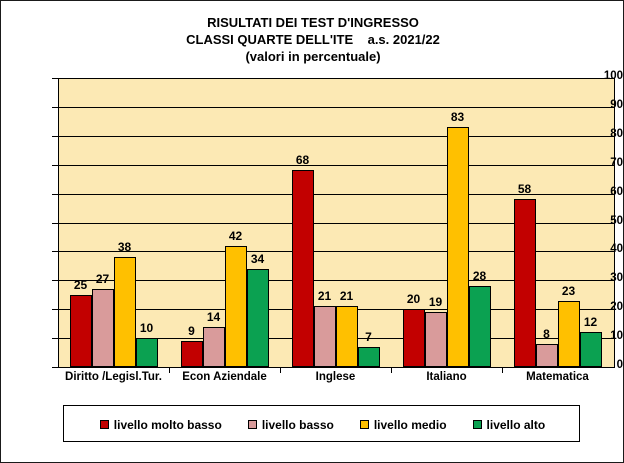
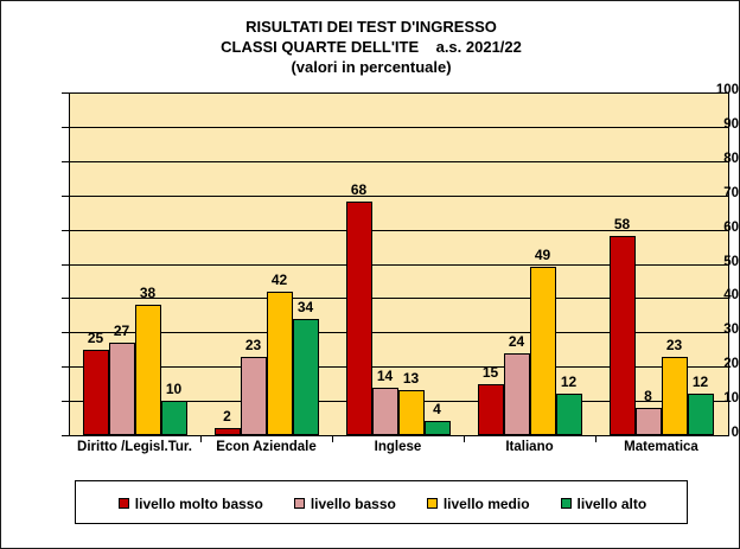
livello molto basso/Econ Aziendale: 9 -> 2
livello basso/Econ Aziendale: 14 -> 23
livello basso/Inglese: 21 -> 14
livello medio/Inglese: 21 -> 13
livello alto/Inglese: 7 -> 4
livello molto basso/Italiano: 20 -> 15
livello basso/Italiano: 19 -> 24
livello medio/Italiano: 83 -> 49
livello alto/Italiano: 28 -> 12
